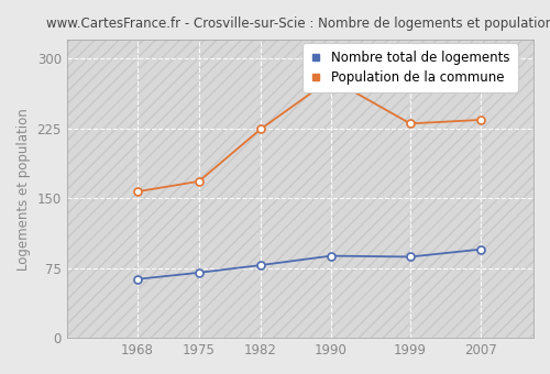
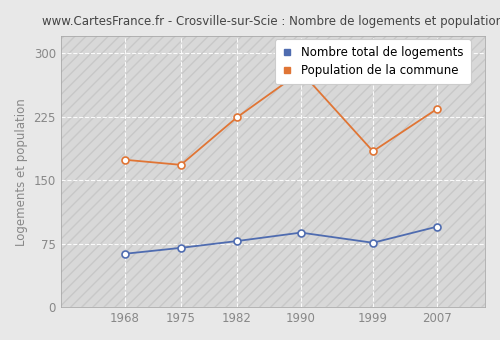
Population de la commune/1968: 157 -> 174
Nombre total de logements/1999: 87 -> 76
Population de la commune/1999: 230 -> 184
